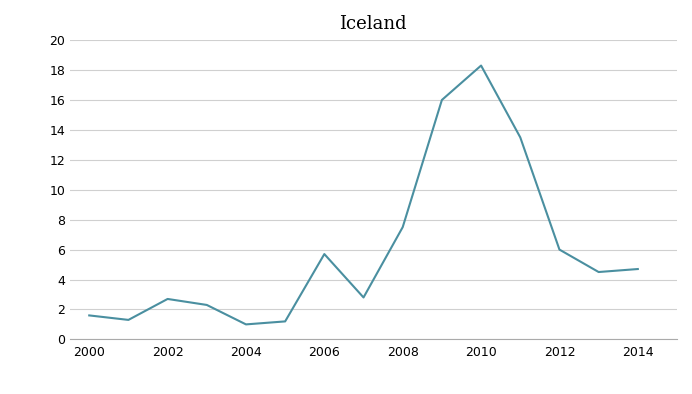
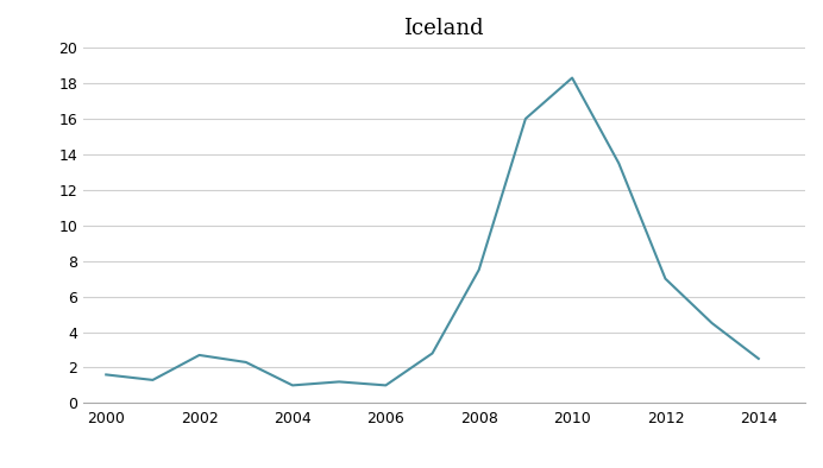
2006: 5.7 -> 1.0
2012: 6.0 -> 7.0
2014: 4.7 -> 2.5
